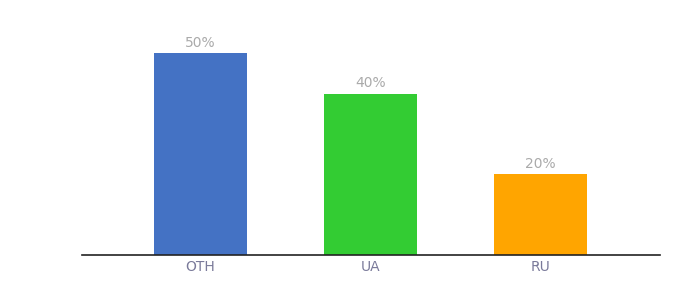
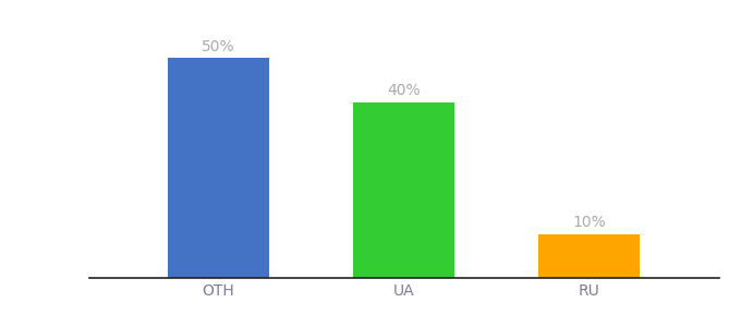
RU: 20% -> 10%
